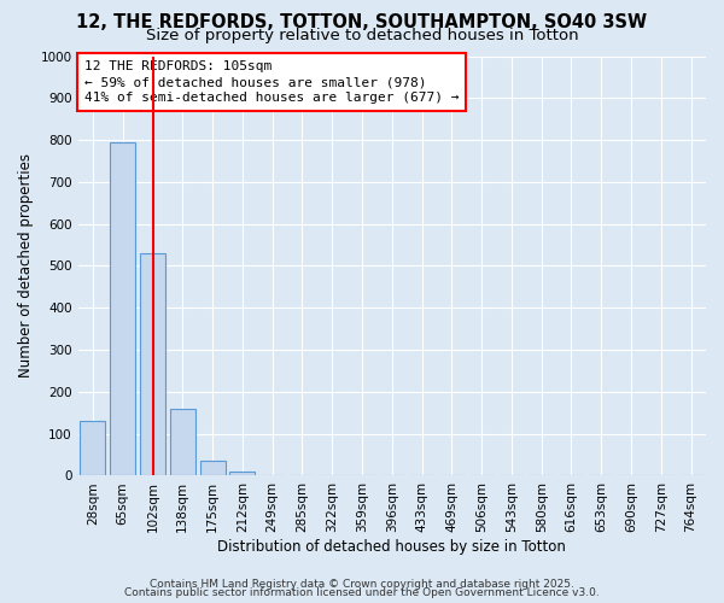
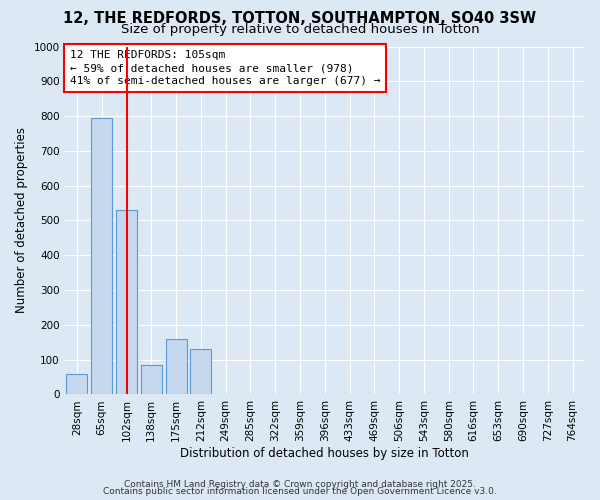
28sqm: 130 -> 60
138sqm: 160 -> 85
175sqm: 35 -> 160
212sqm: 10 -> 130
